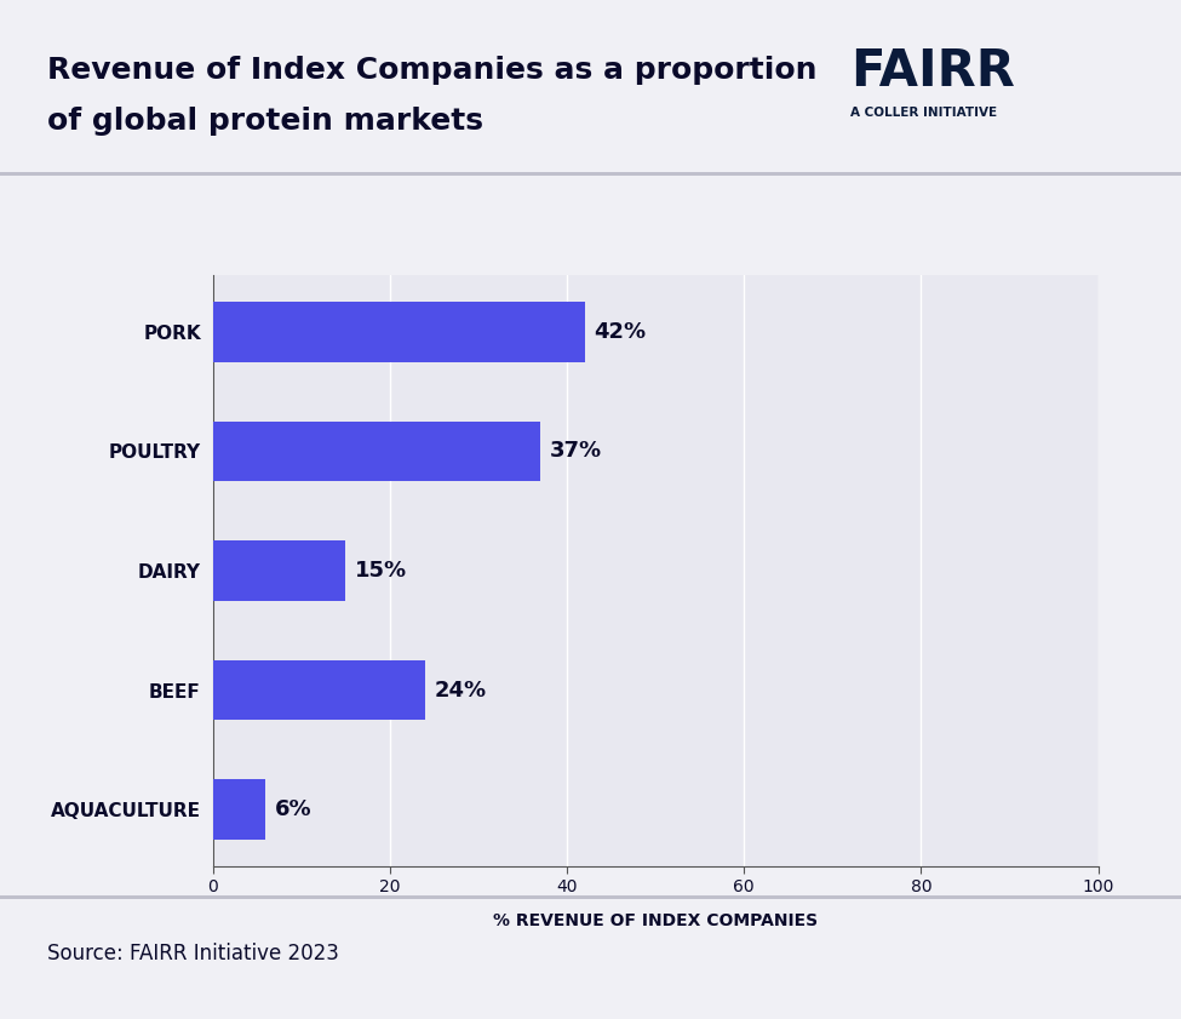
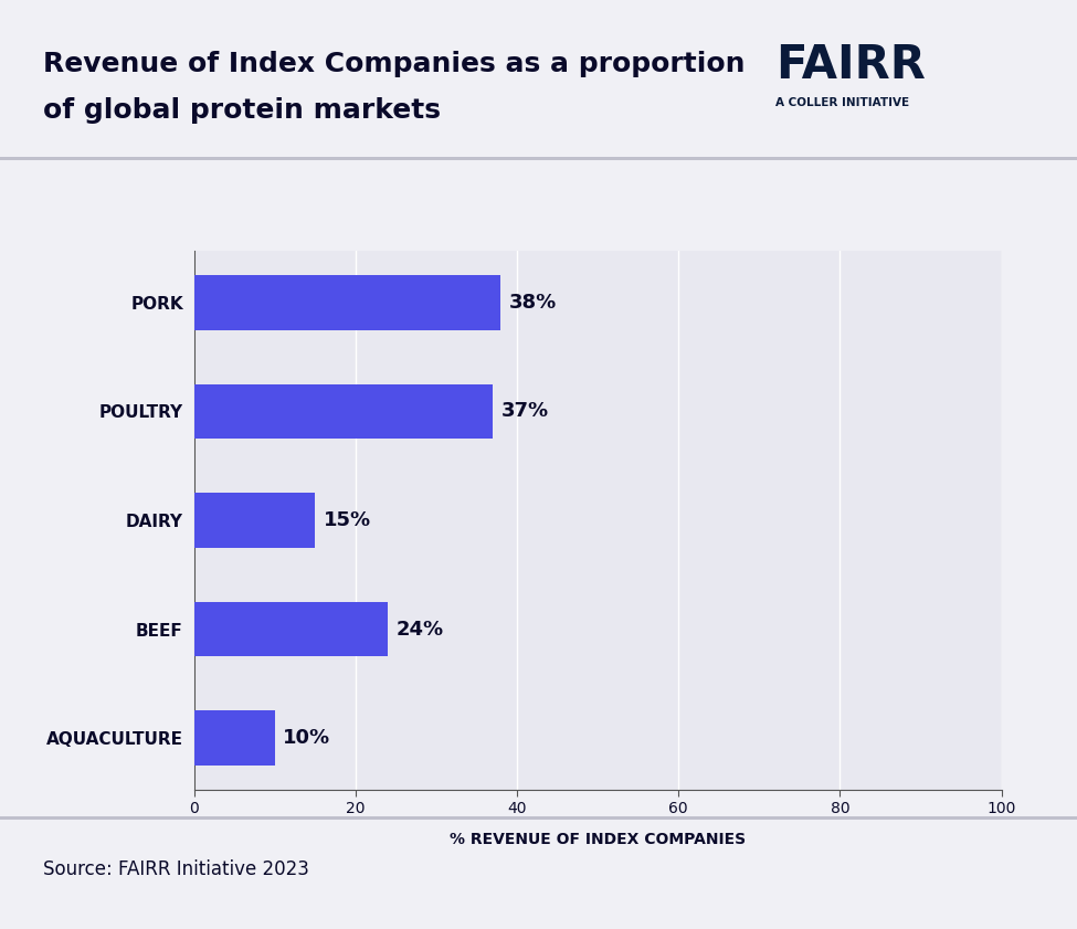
PORK: 42% -> 38%
AQUACULTURE: 6% -> 10%
